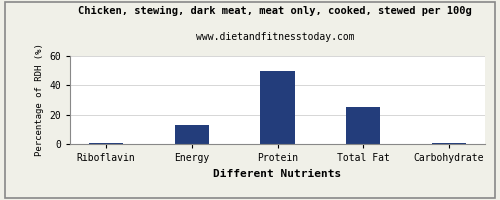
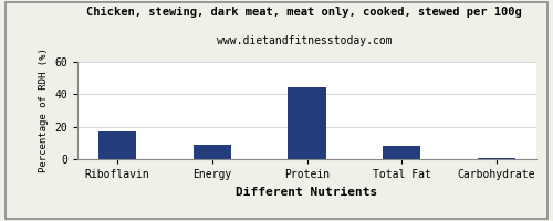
Riboflavin: 0 -> 17
Energy: 13 -> 9
Protein: 50 -> 44
Total Fat: 25 -> 8
